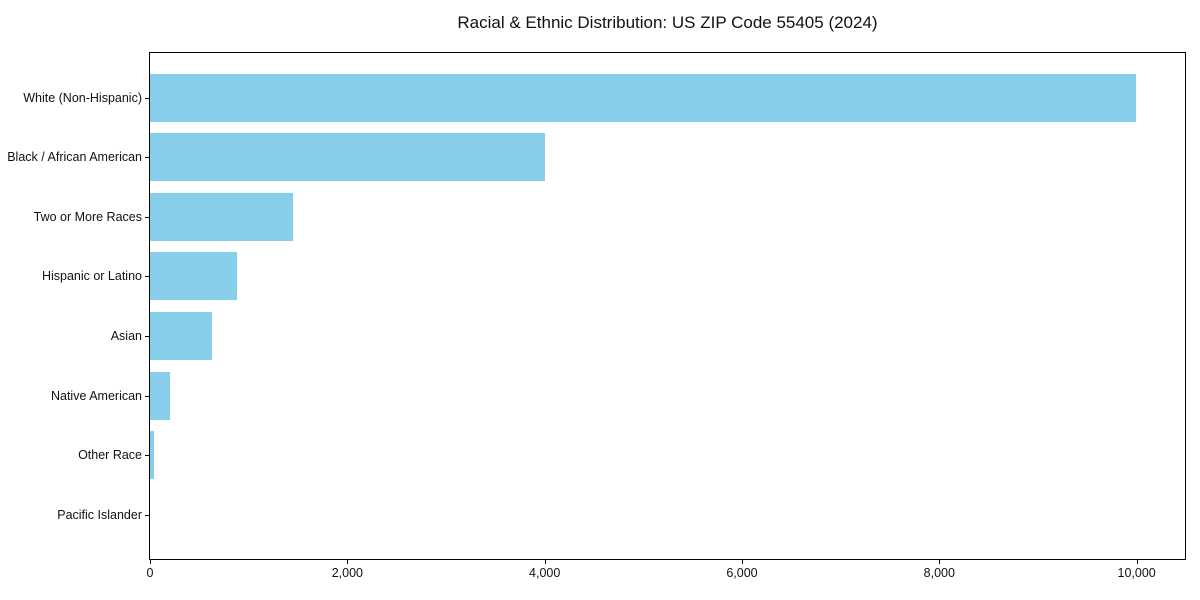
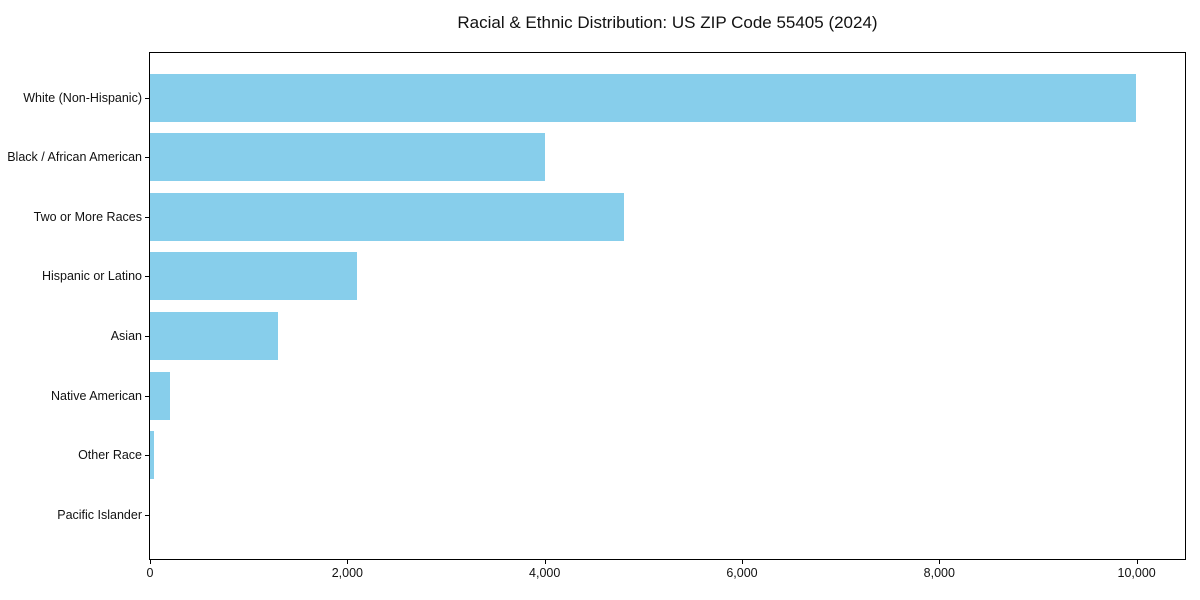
Two or More Races: 1400 -> 4800
Hispanic or Latino: 900 -> 2100
Asian: 600 -> 1300
